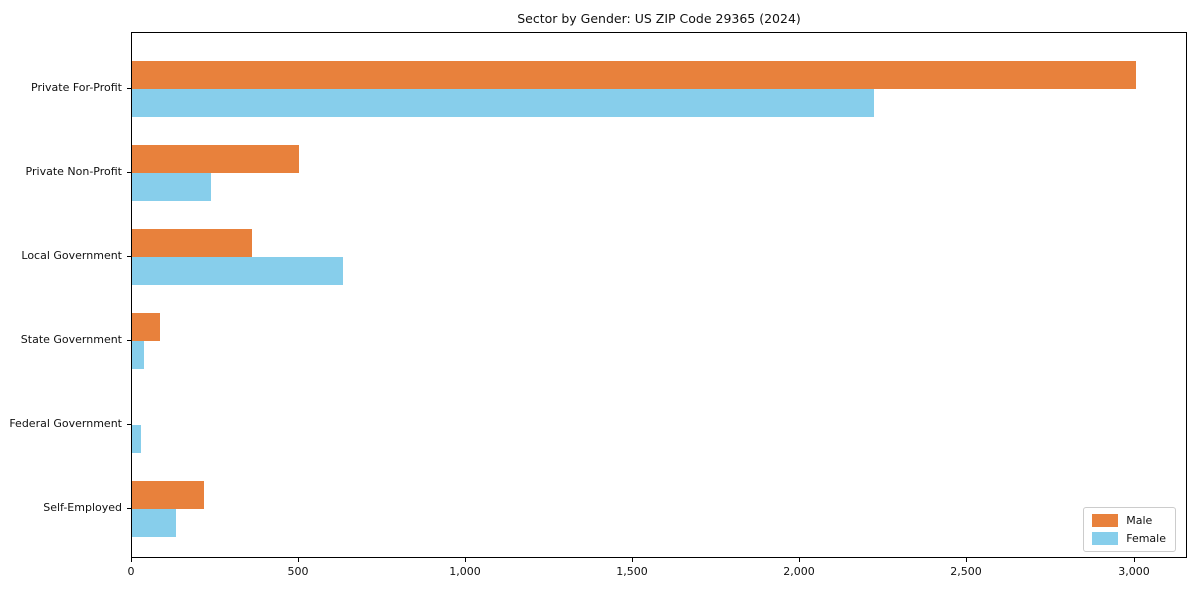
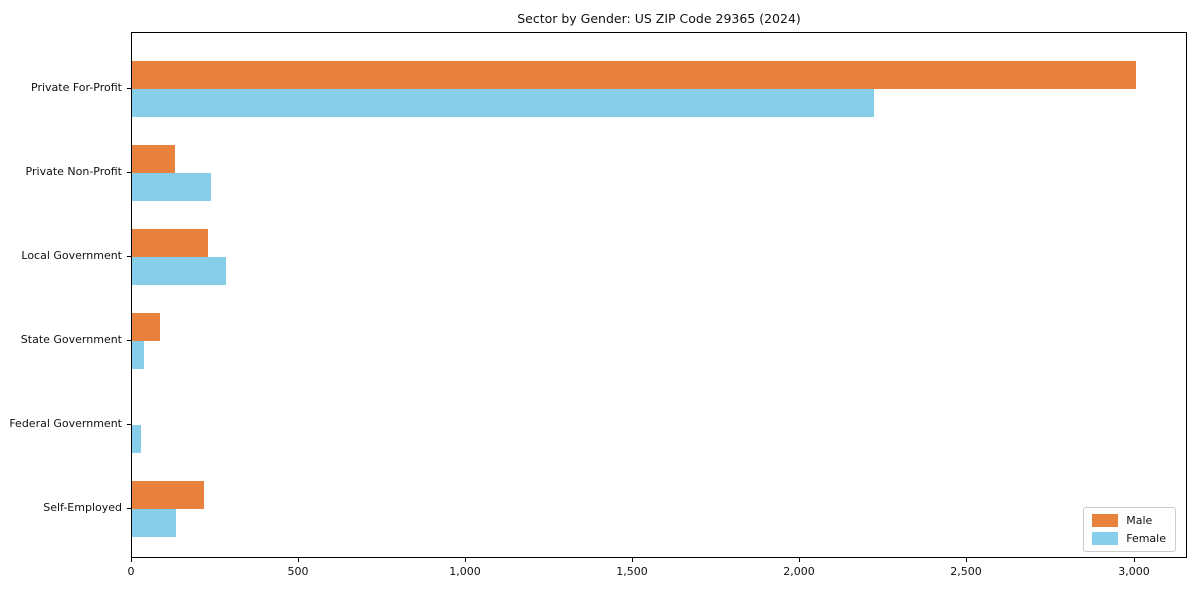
Male/Private Non-Profit: 500 -> 130
Male/Local Government: 360 -> 230
Female/Local Government: 630 -> 280
